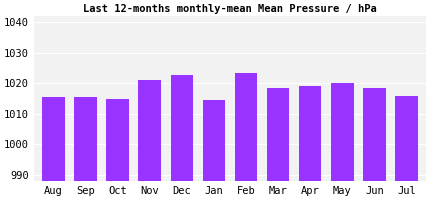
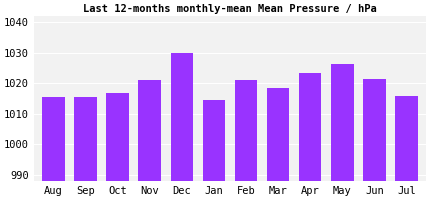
Oct: 1015.0 -> 1017.0
Dec: 1022.8 -> 1030.0
Feb: 1023.5 -> 1021.0
Apr: 1019.0 -> 1023.5
May: 1020.0 -> 1026.5
Jun: 1018.5 -> 1021.5
